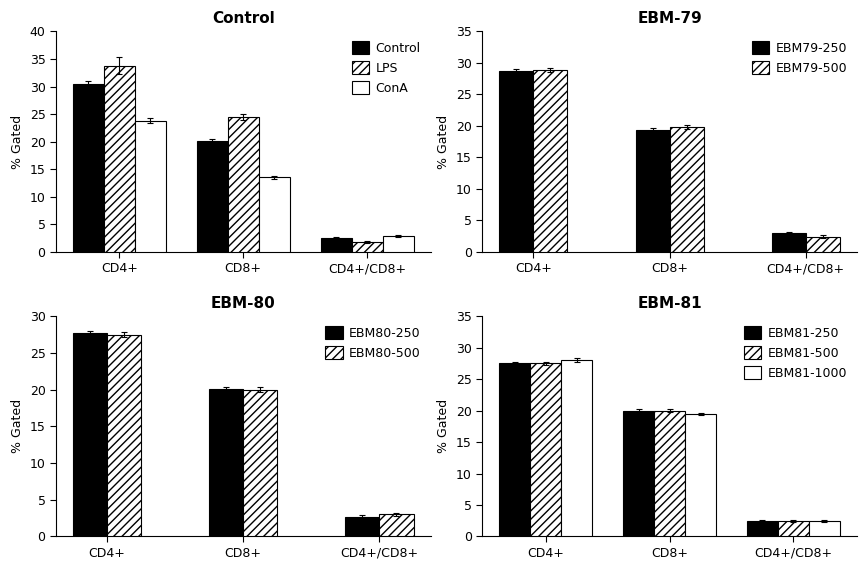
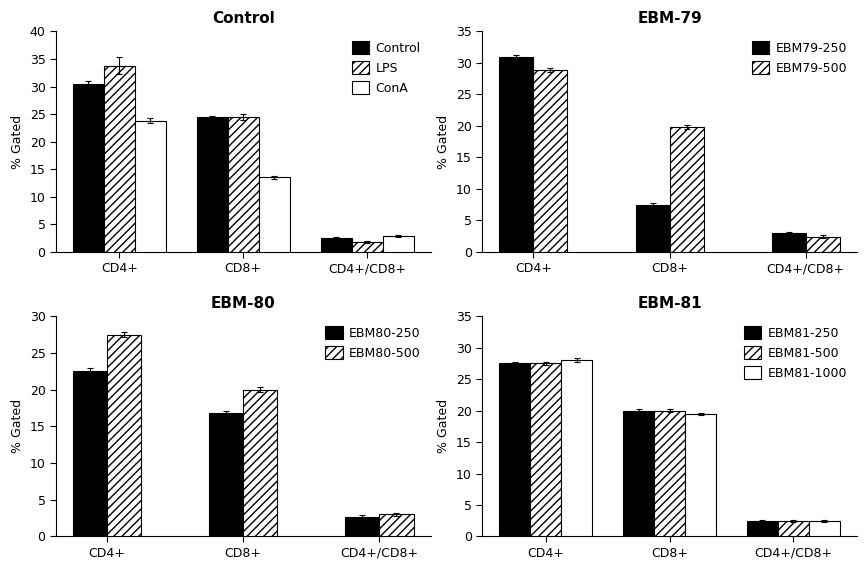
Control/Control/CD8+: 20.1 -> 24.4
EBM-79/EBM79-250/CD4+: 28.7 -> 31.0
EBM-79/EBM79-250/CD8+: 19.3 -> 7.4
EBM-80/EBM80-250/CD4+: 27.7 -> 22.6
EBM-80/EBM80-250/CD8+: 20.1 -> 16.8
